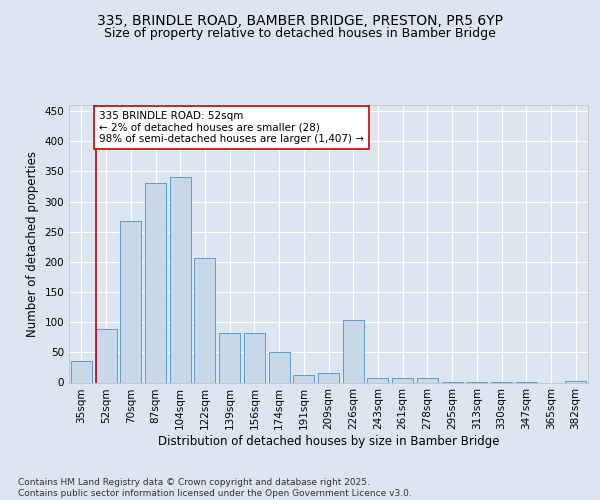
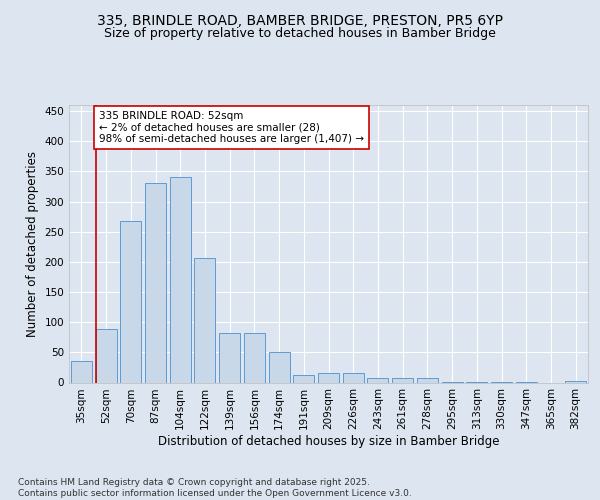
226sqm: 104 -> 15
